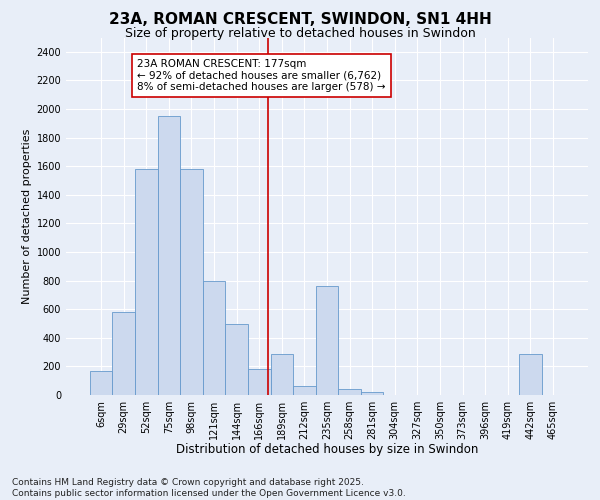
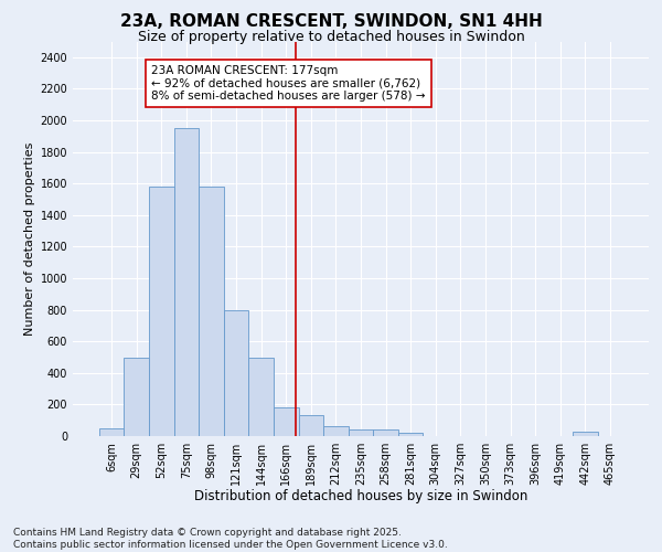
6sqm: 170 -> 50
29sqm: 580 -> 500
189sqm: 290 -> 130
235sqm: 760 -> 40
442sqm: 290 -> 20
